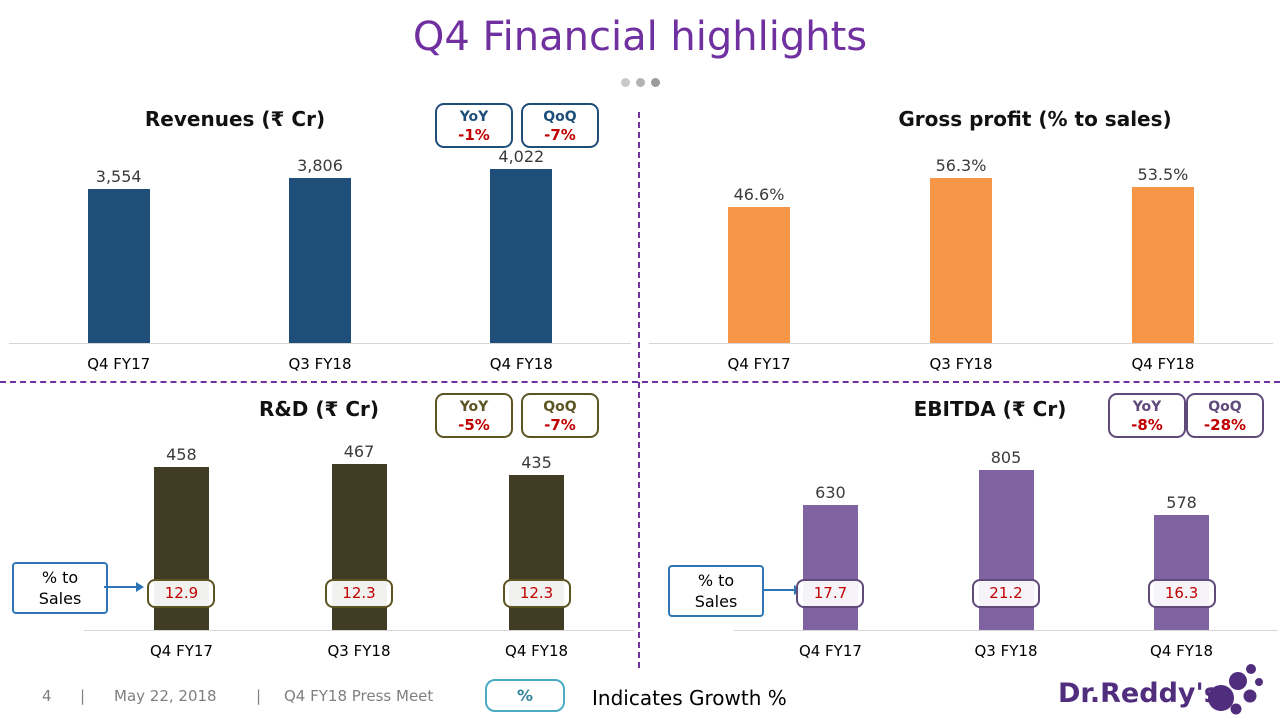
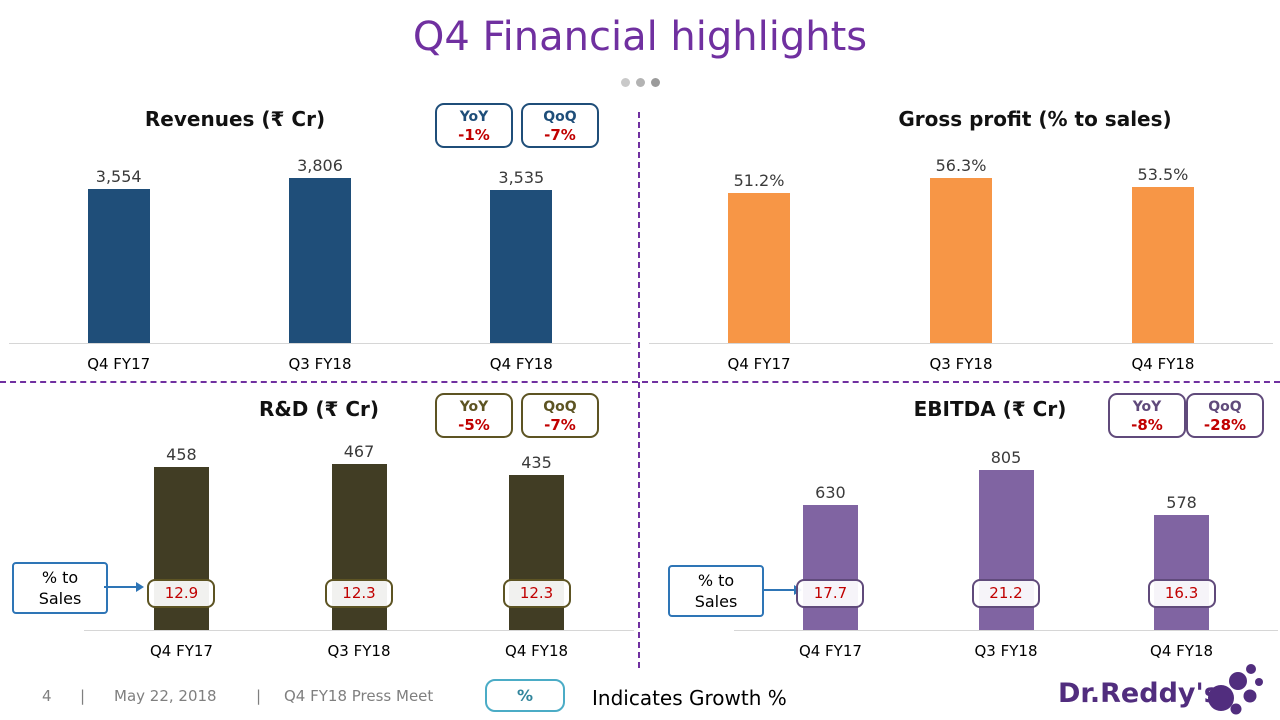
Revenues (₹ Cr)/Q4 FY18: 4,022 -> 3,535
Gross profit (% to sales)/Q4 FY17: 46.6% -> 51.2%
